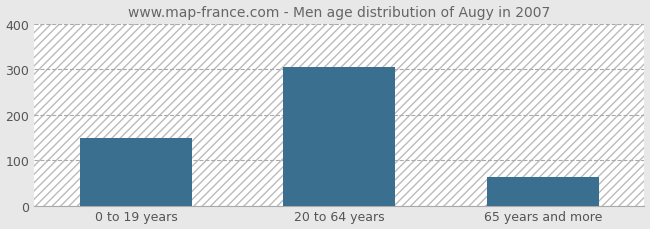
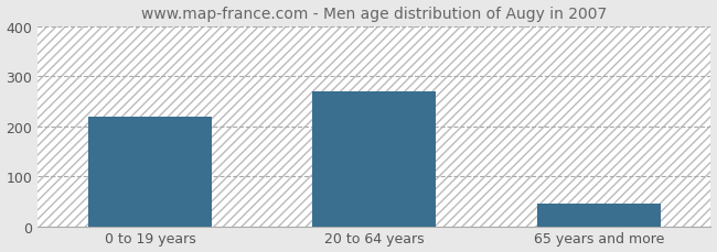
0 to 19 years: 148 -> 220
20 to 64 years: 305 -> 270
65 years and more: 62 -> 45
